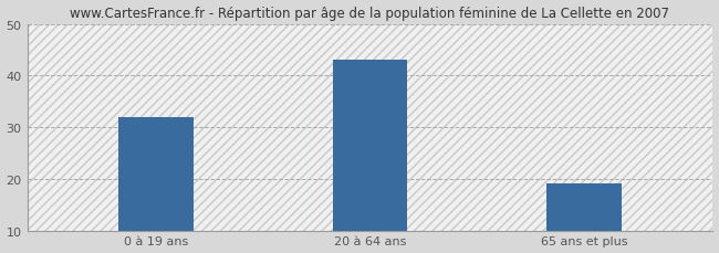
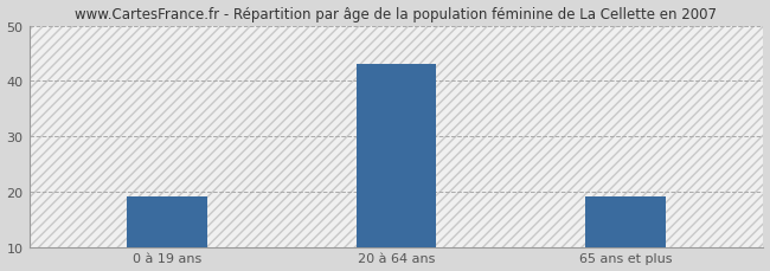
0 à 19 ans: 32 -> 19
